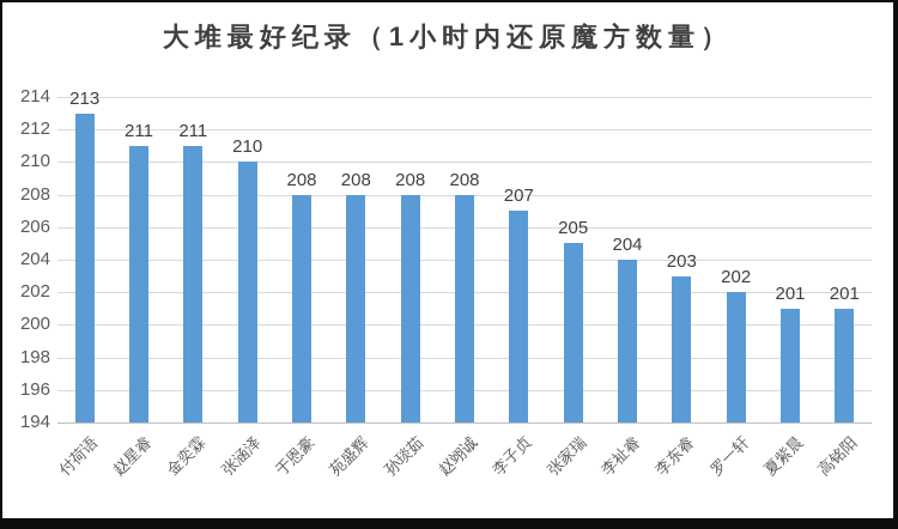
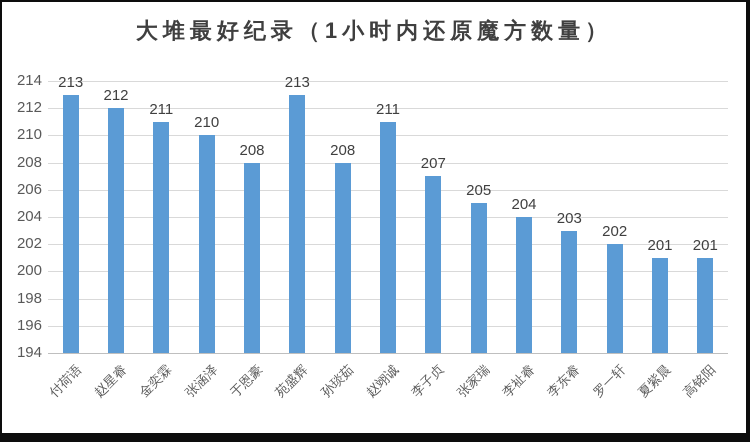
赵星睿: 211 -> 212
苑盛辉: 208 -> 213
赵翊诚: 208 -> 211
